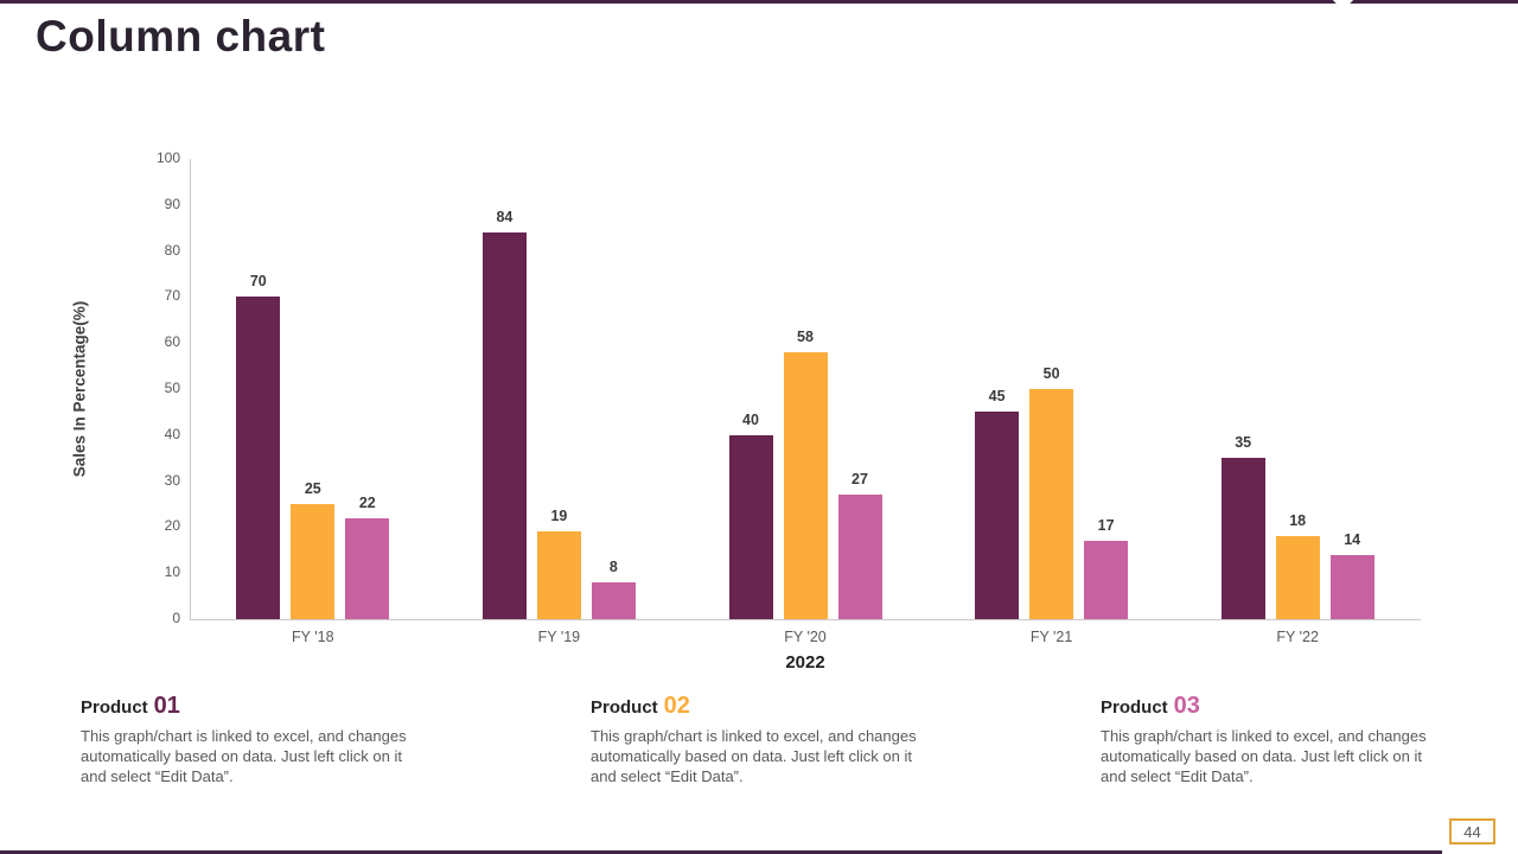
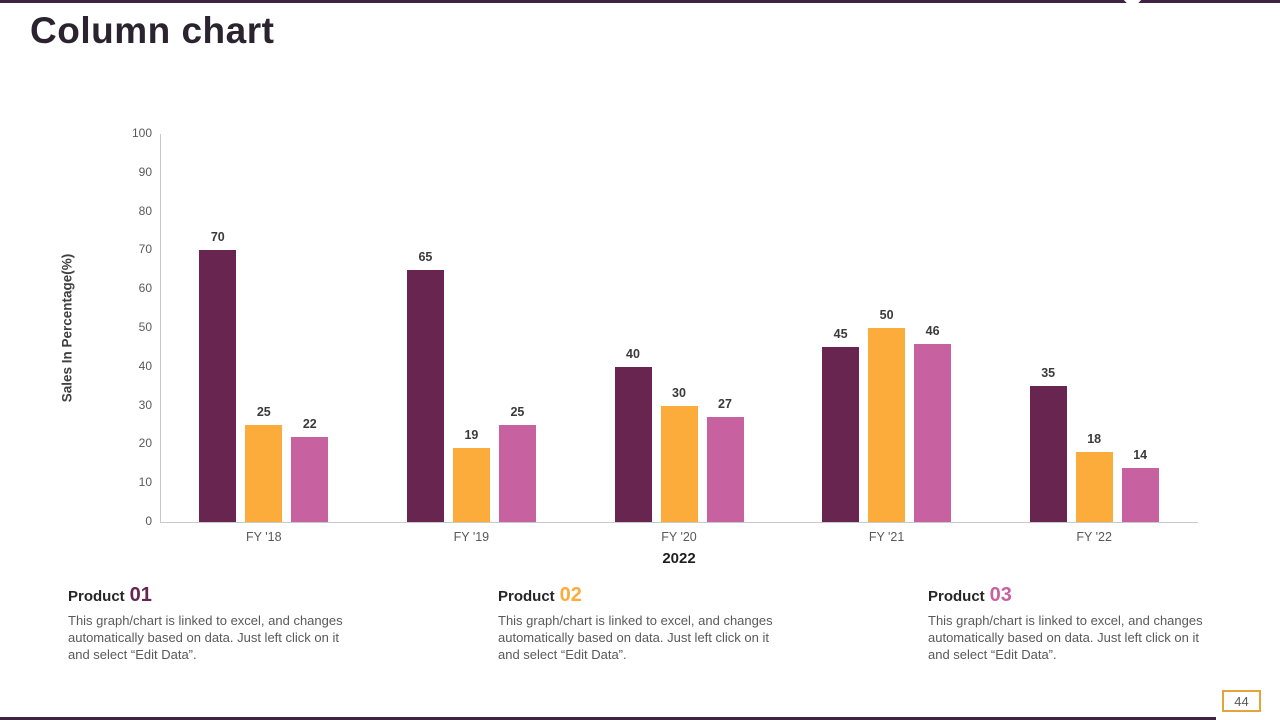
Product 01/FY '19: 84 -> 65
Product 03/FY '19: 8 -> 25
Product 02/FY '20: 58 -> 30
Product 03/FY '21: 17 -> 46
